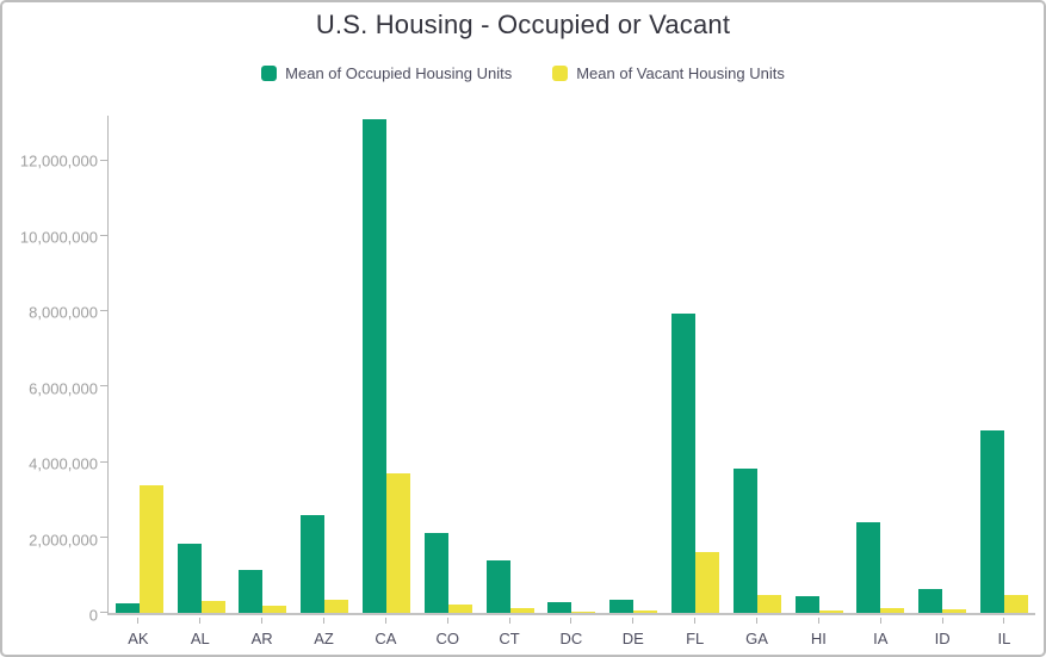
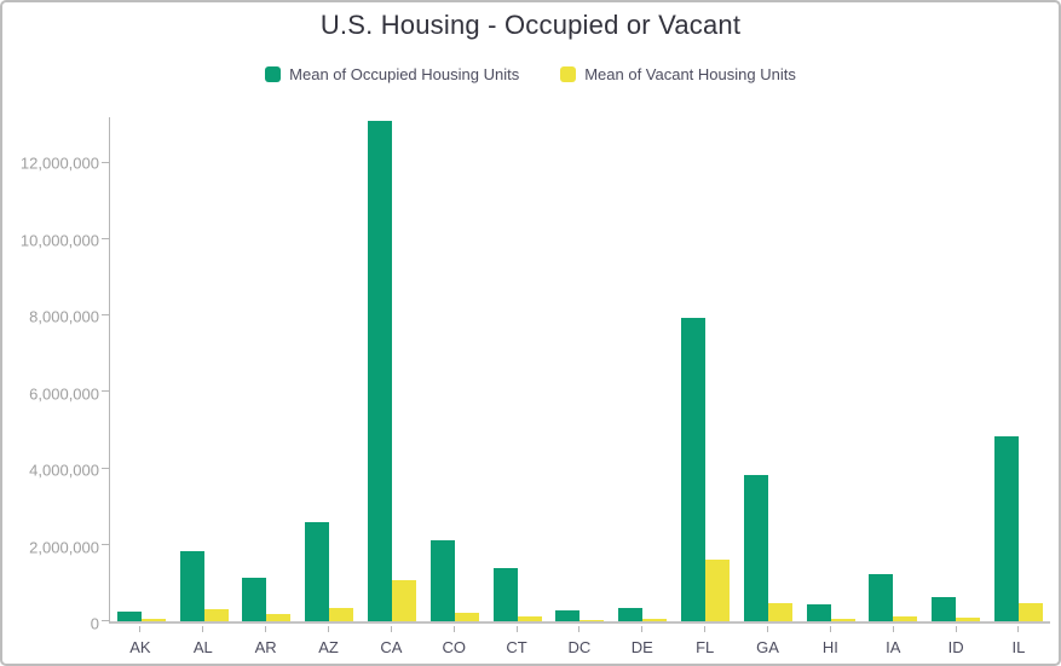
Mean of Vacant Housing Units/AK: 3400000 -> 100000
Mean of Vacant Housing Units/CA: 3700000 -> 1100000
Mean of Occupied Housing Units/IA: 2400000 -> 1200000
